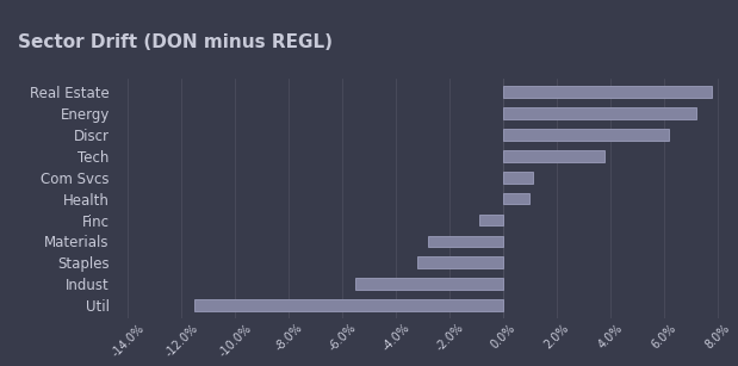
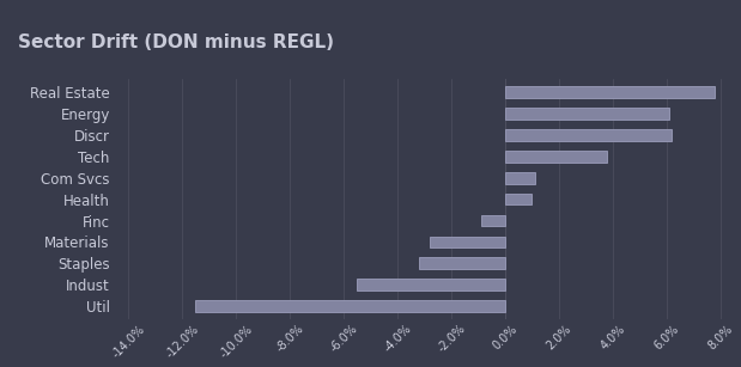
Energy: 7.2% -> 6.1%
